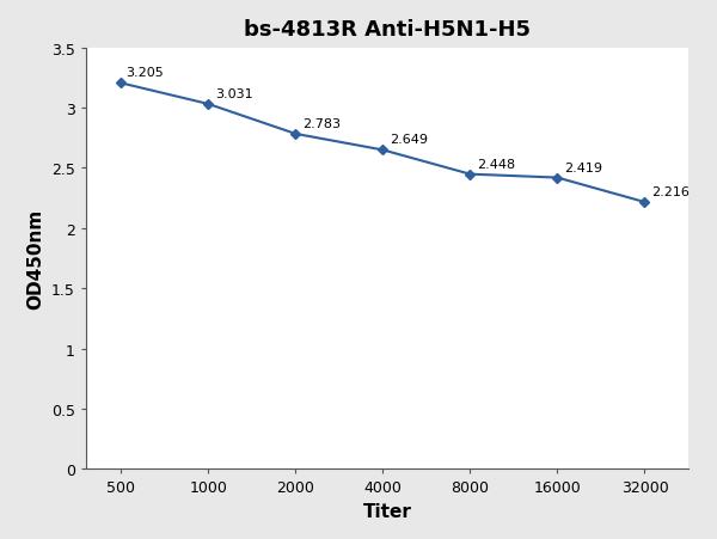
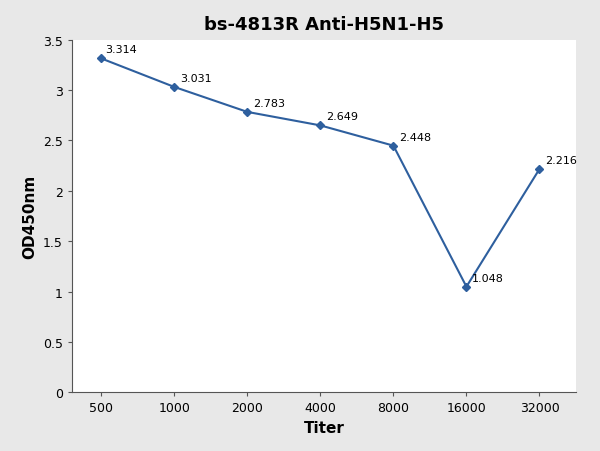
500: 3.205 -> 3.314
16000: 2.419 -> 1.048
